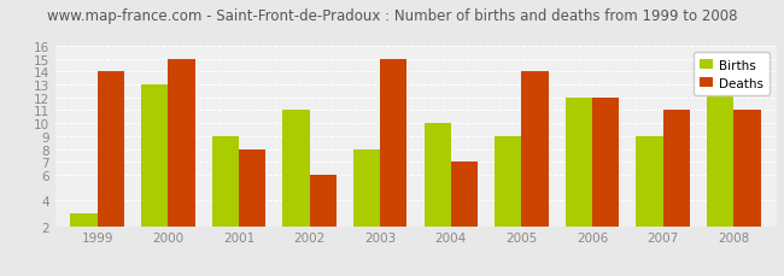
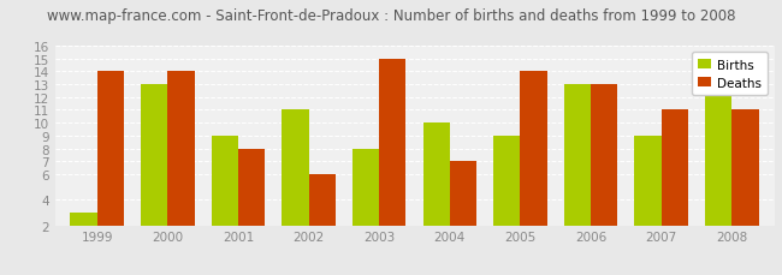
Deaths/2000: 15 -> 14
Births/2006: 12 -> 13
Deaths/2006: 12 -> 13
